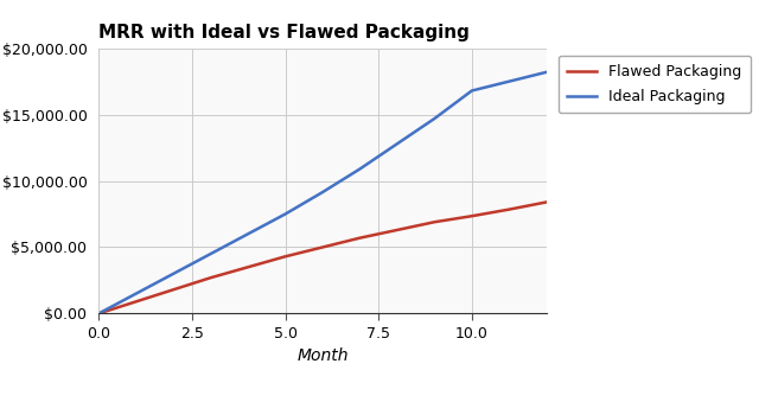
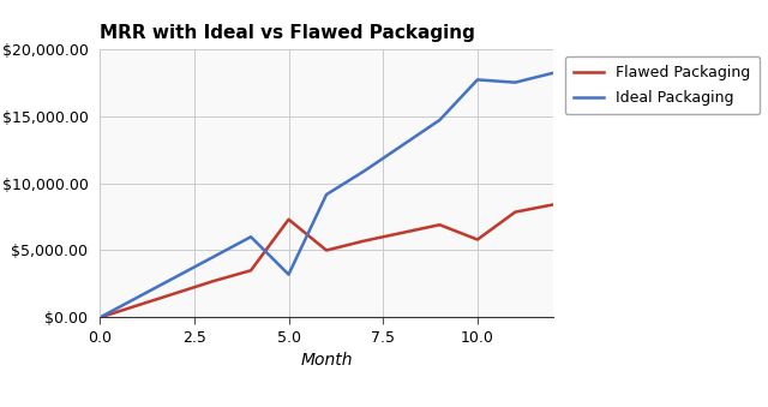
Ideal Packaging/5.0: $7,500 -> $3,200
Flawed Packaging/5.0: $4,300 -> $7,300
Ideal Packaging/10.0: $16,800 -> $17,700
Flawed Packaging/10.0: $7,400 -> $5,800
